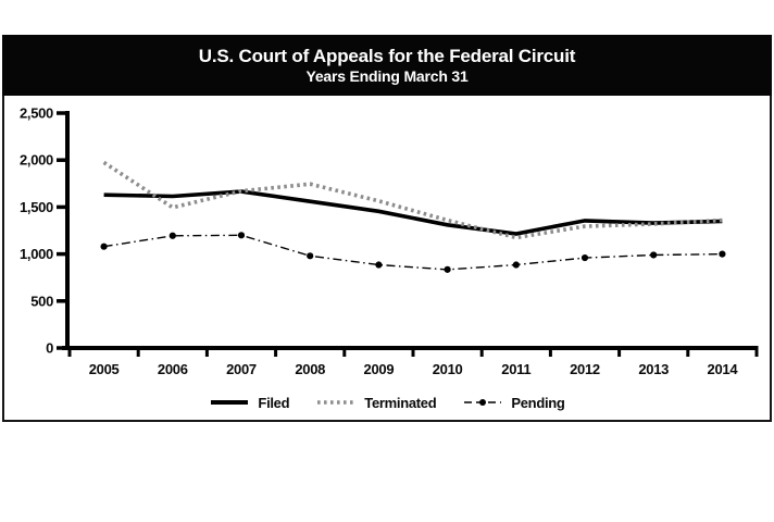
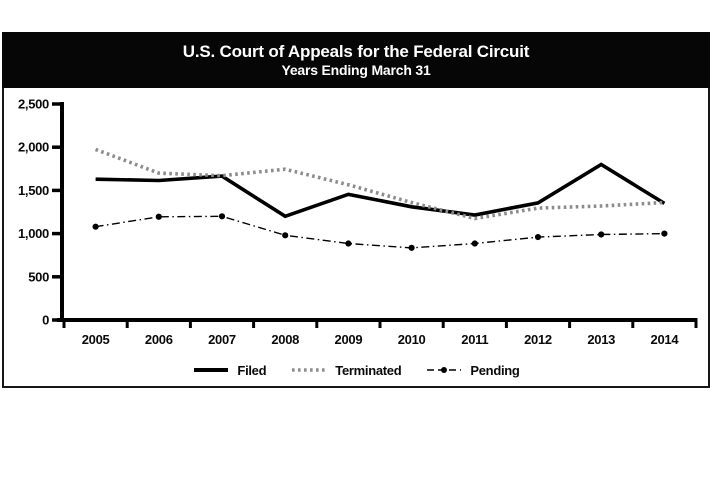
Terminated/2006: 1500 -> 1700
Filed/2008: 1600 -> 1200
Filed/2013: 1300 -> 1800
